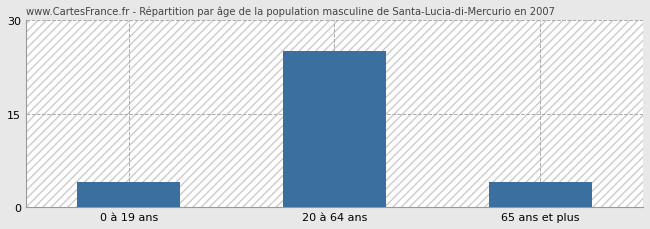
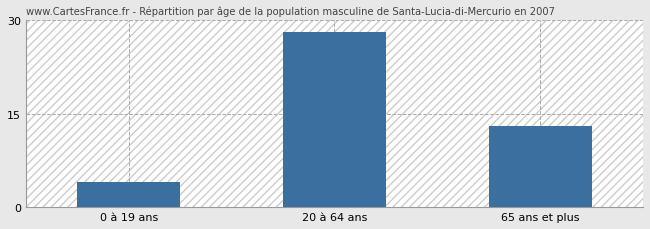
20 à 64 ans: 25 -> 28
65 ans et plus: 4 -> 13
